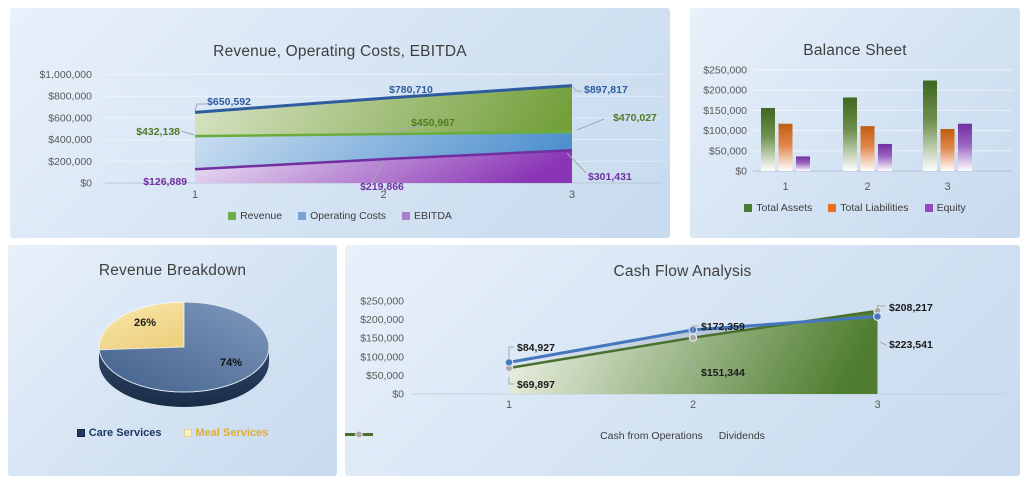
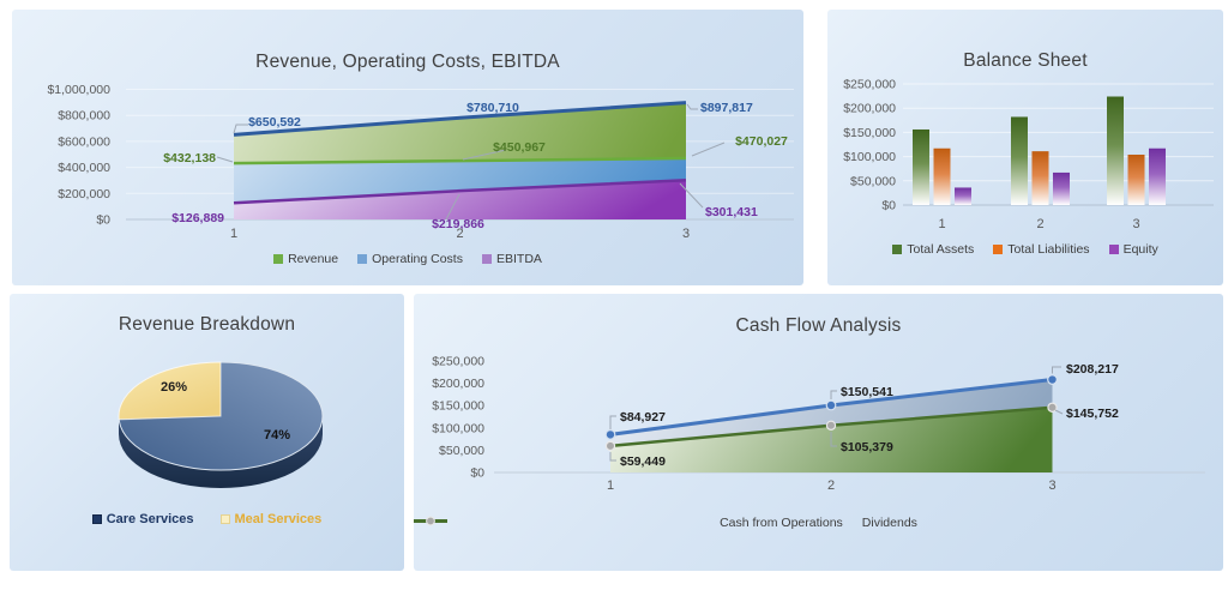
Cash Flow Analysis/Dividends/1: $69,897 -> $59,449
Cash Flow Analysis/Cash from Operations/2: $172,359 -> $150,541
Cash Flow Analysis/Dividends/2: $151,344 -> $105,379
Cash Flow Analysis/Dividends/3: $223,541 -> $145,752
